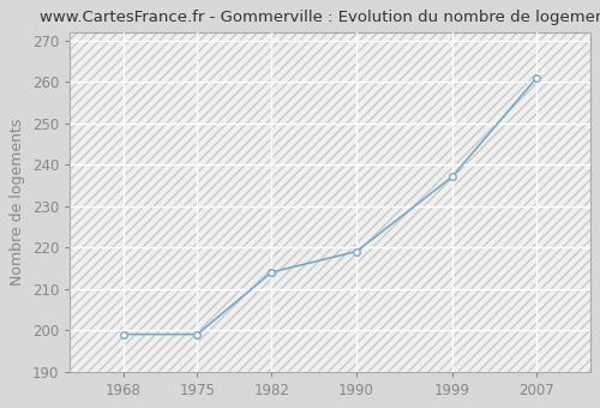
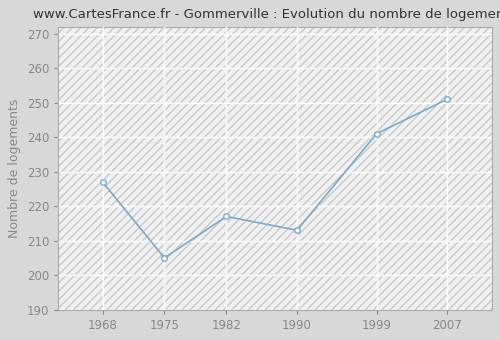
1968: 199 -> 227
1975: 199 -> 205
1982: 214 -> 217
1990: 219 -> 213
1999: 237 -> 241
2007: 261 -> 251
